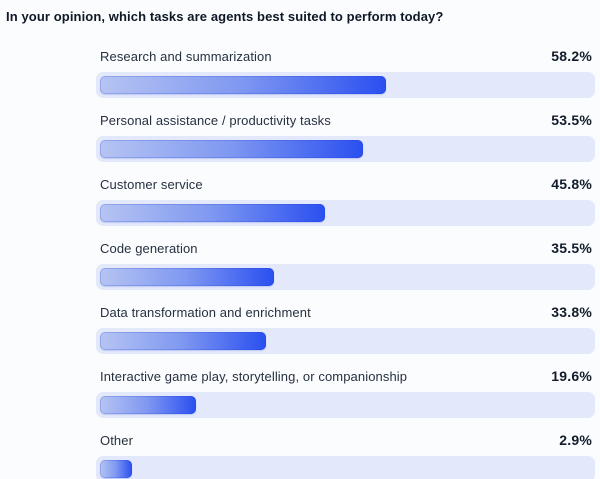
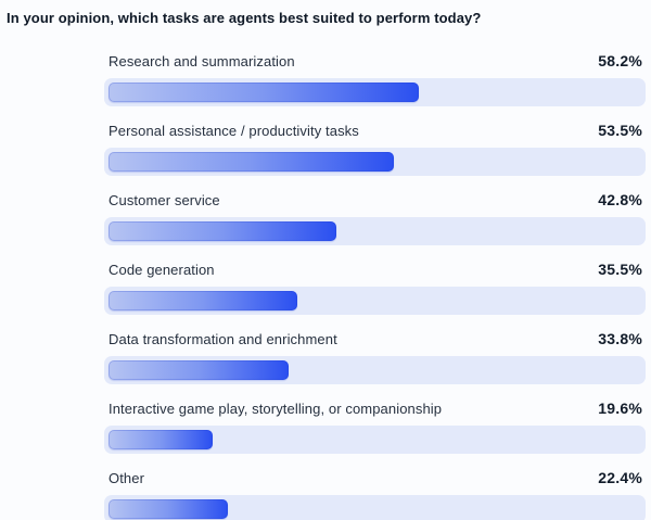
Customer service: 45.8% -> 42.8%
Other: 2.9% -> 22.4%
